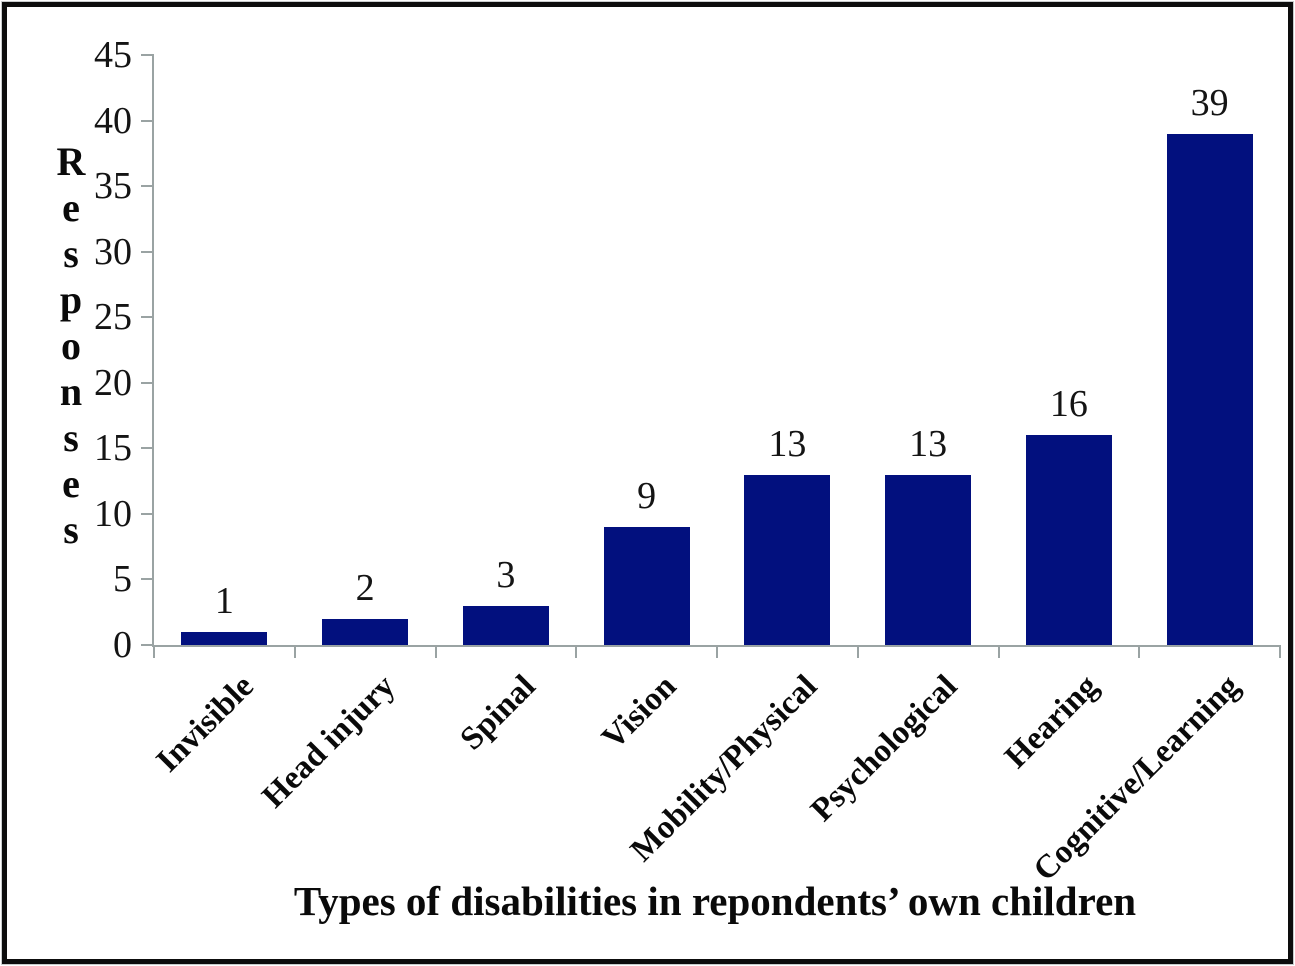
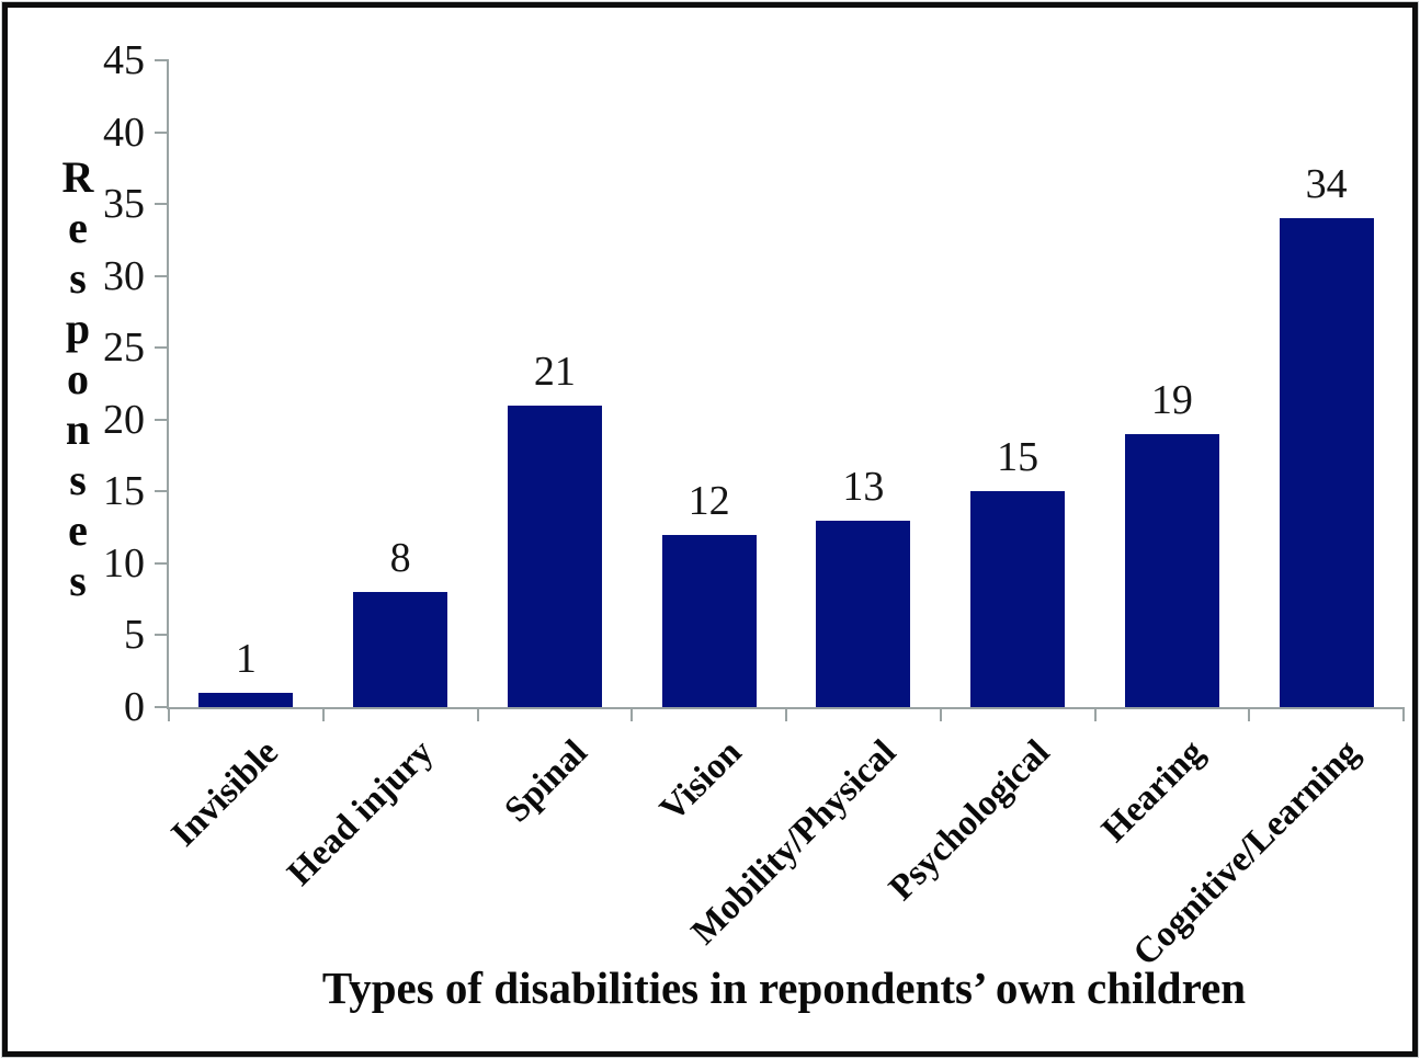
Head injury: 2 -> 8
Spinal: 3 -> 21
Vision: 9 -> 12
Psychological: 13 -> 15
Hearing: 16 -> 19
Cognitive/Learning: 39 -> 34
